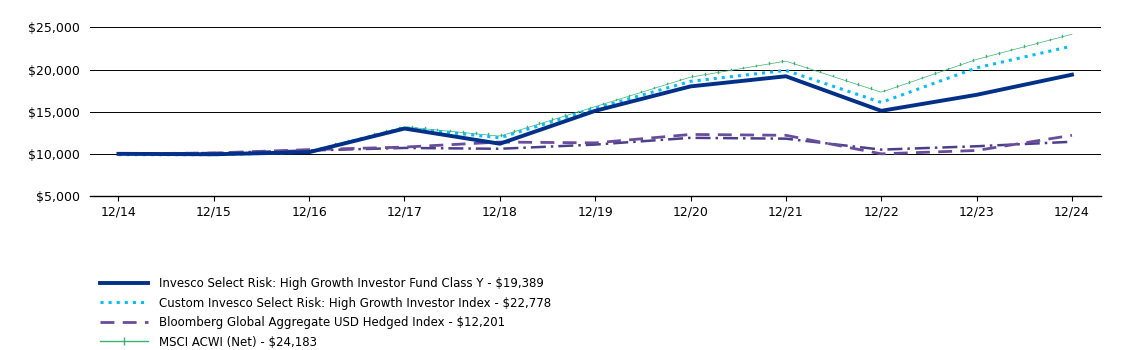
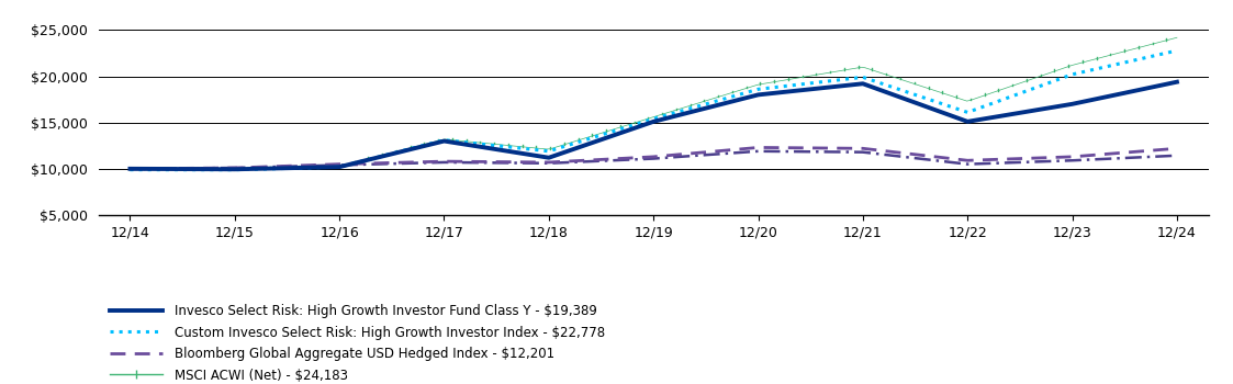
Bloomberg Global Aggregate USD Hedged Index - $12,201/12/18: $11,400 -> $10,700
Bloomberg Global Aggregate USD Hedged Index - $12,201/12/22: $10,000 -> $10,900
Bloomberg Global Aggregate USD Hedged Index - $12,201/12/23: $10,400 -> $11,300
